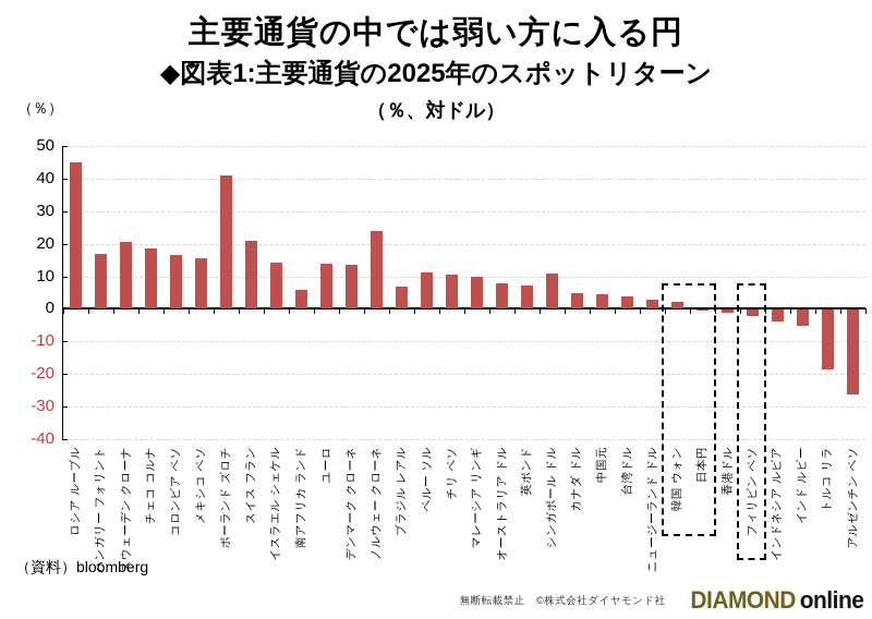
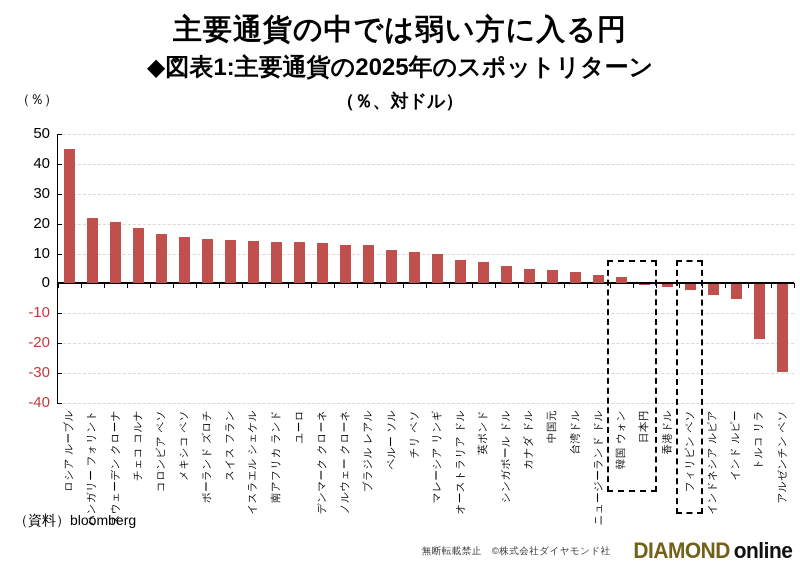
ハンガリー フォリント: 17 -> 22
ポーランド ズロチ: 41 -> 15
スイス フラン: 21 -> 14
南アフリカ ランド: 6 -> 14
ノルウェー クローネ: 24 -> 13
ブラジル レアル: 7 -> 13
シンガポール ドル: 11 -> 6
アルゼンチン ペソ: -26 -> -29
